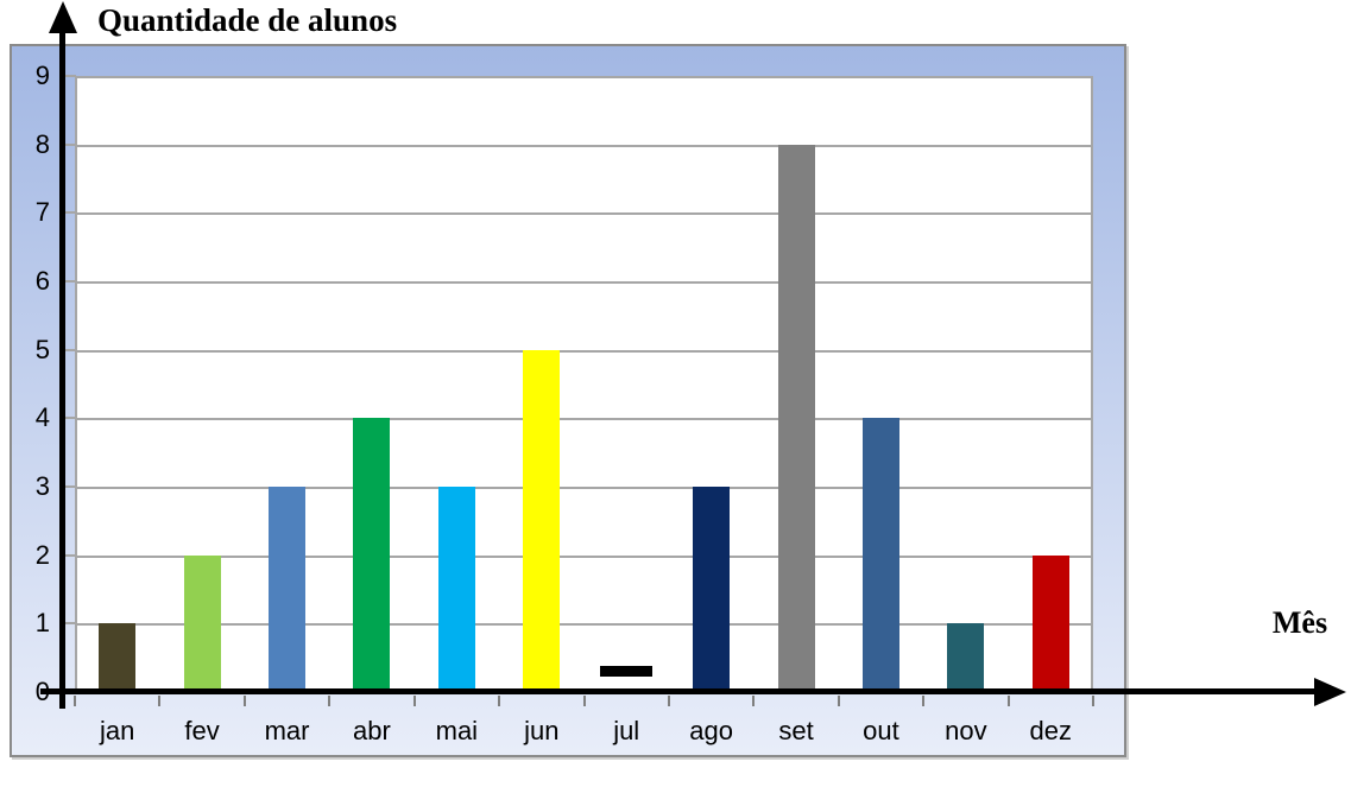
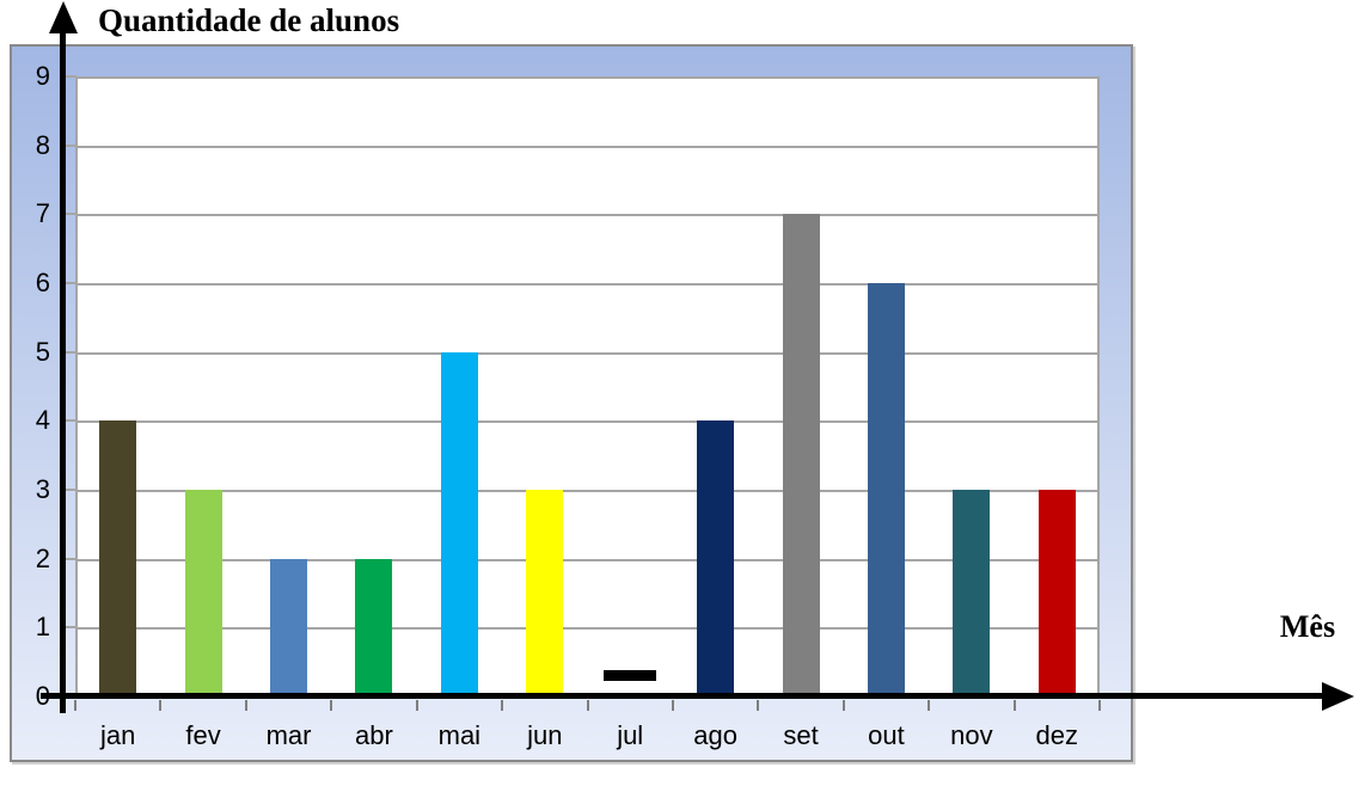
jan: 1 -> 4
fev: 2 -> 3
mar: 3 -> 2
abr: 4 -> 2
mai: 3 -> 5
jun: 5 -> 3
ago: 3 -> 4
set: 8 -> 7
out: 4 -> 6
nov: 1 -> 3
dez: 2 -> 3
